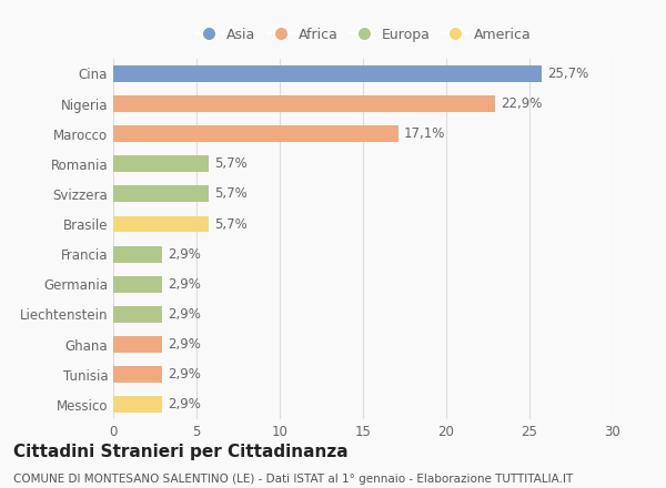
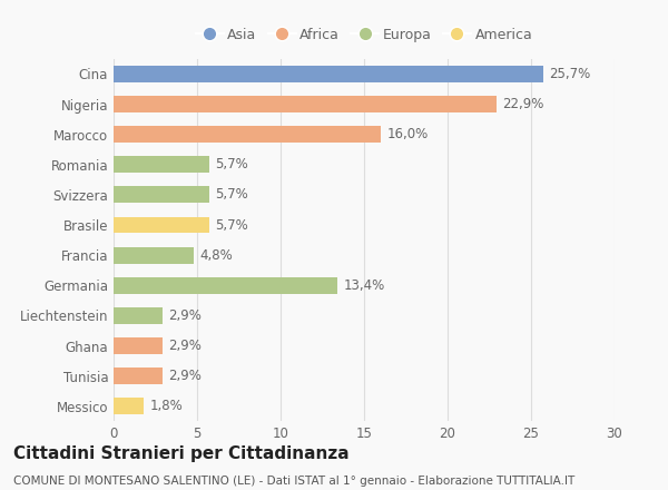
Marocco: 17,1% -> 16,0%
Francia: 2,9% -> 4,8%
Germania: 2,9% -> 13,4%
Messico: 2,9% -> 1,8%
